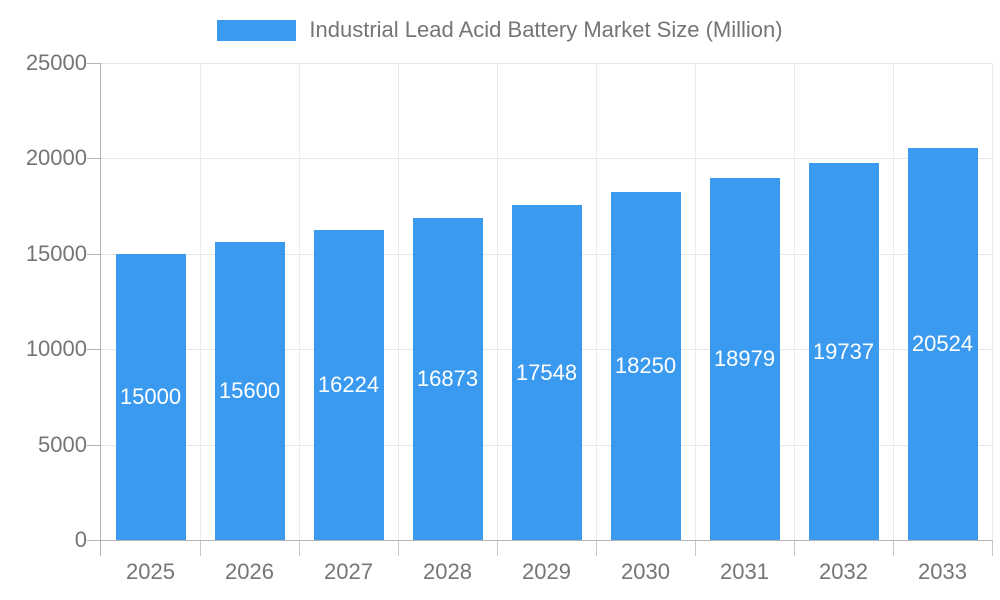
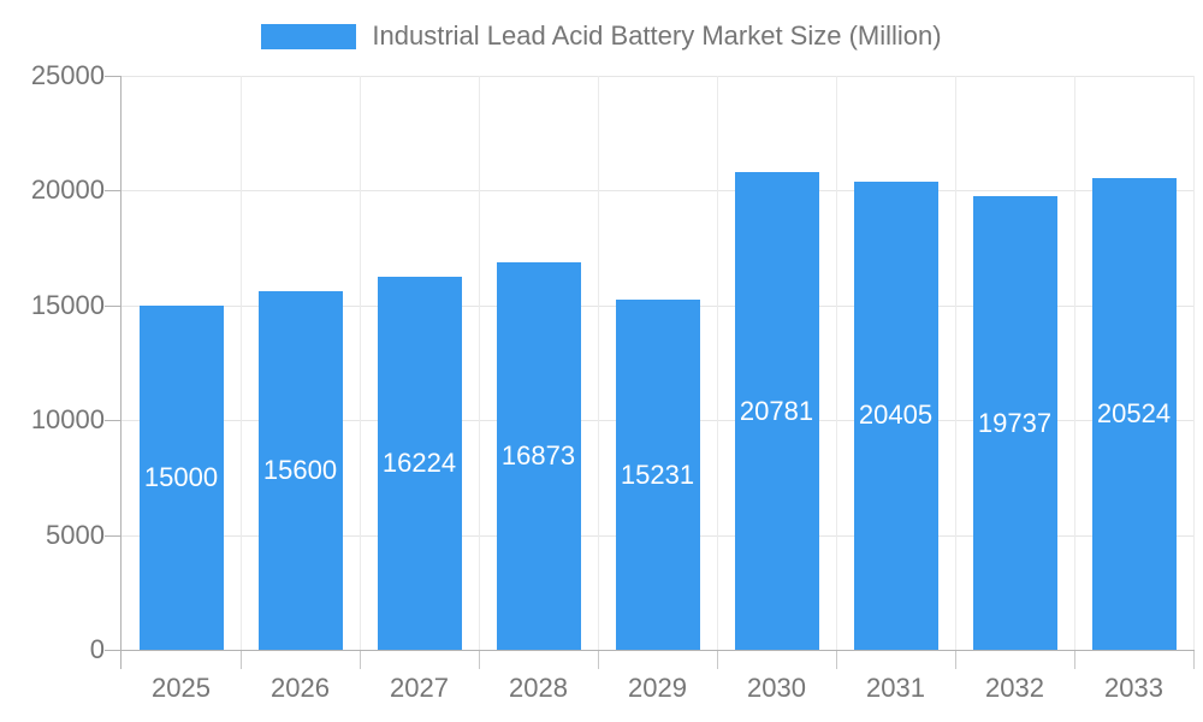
2029: 17548 -> 15231
2030: 18250 -> 20781
2031: 18979 -> 20405
